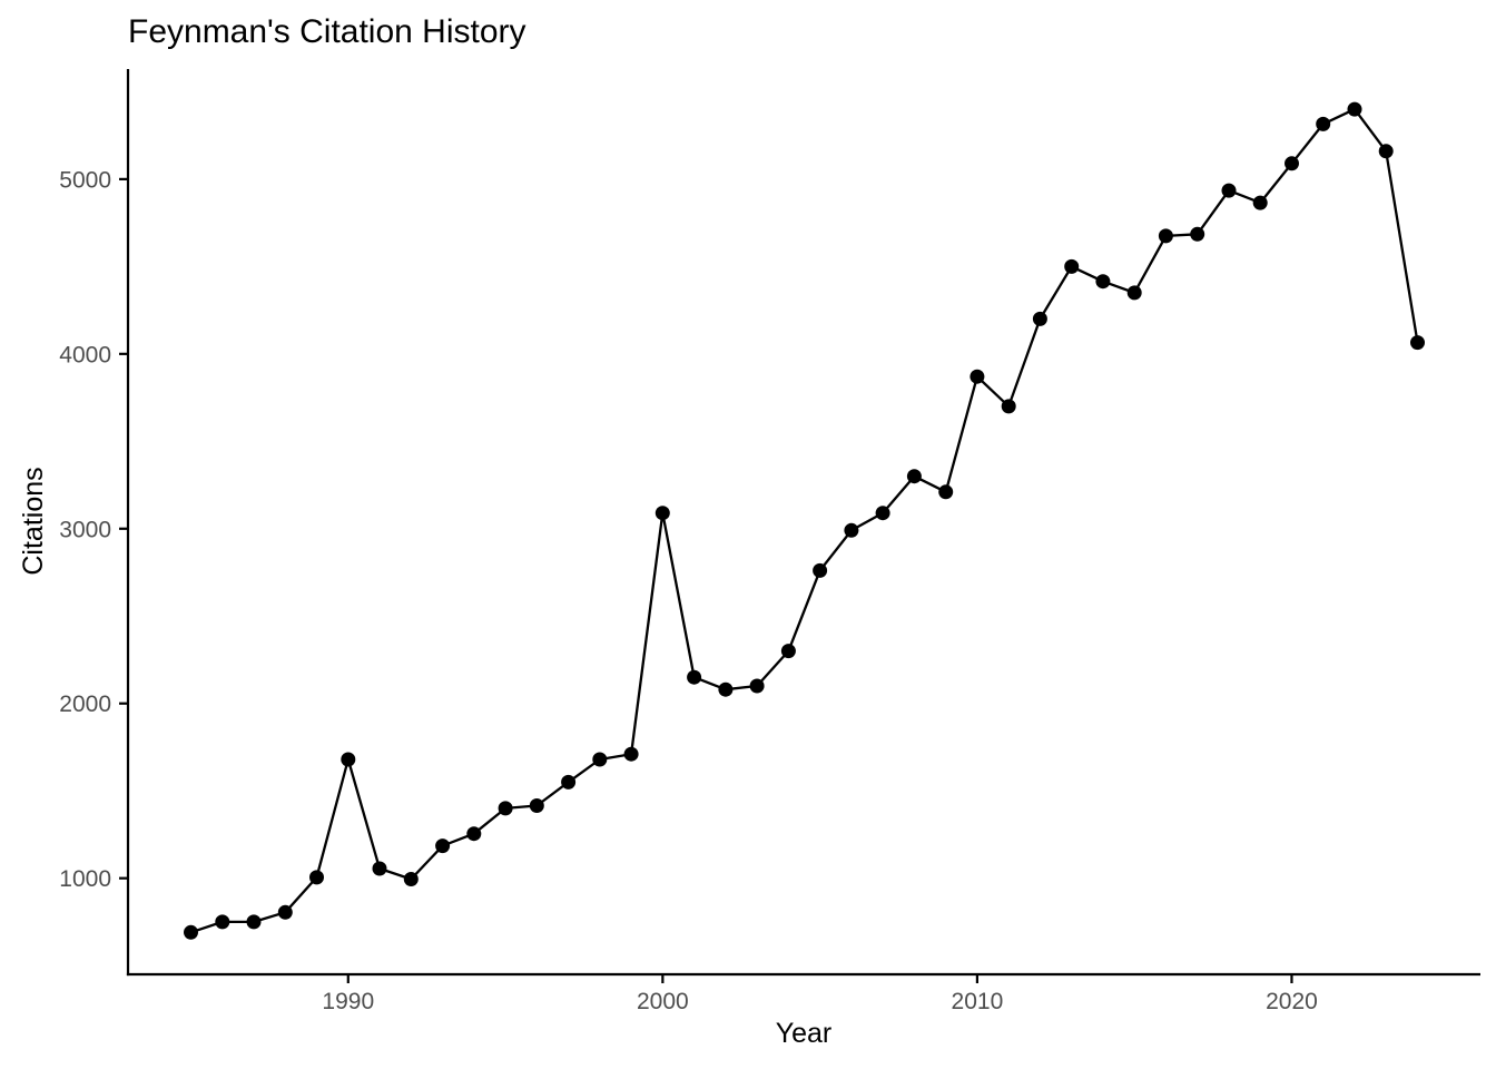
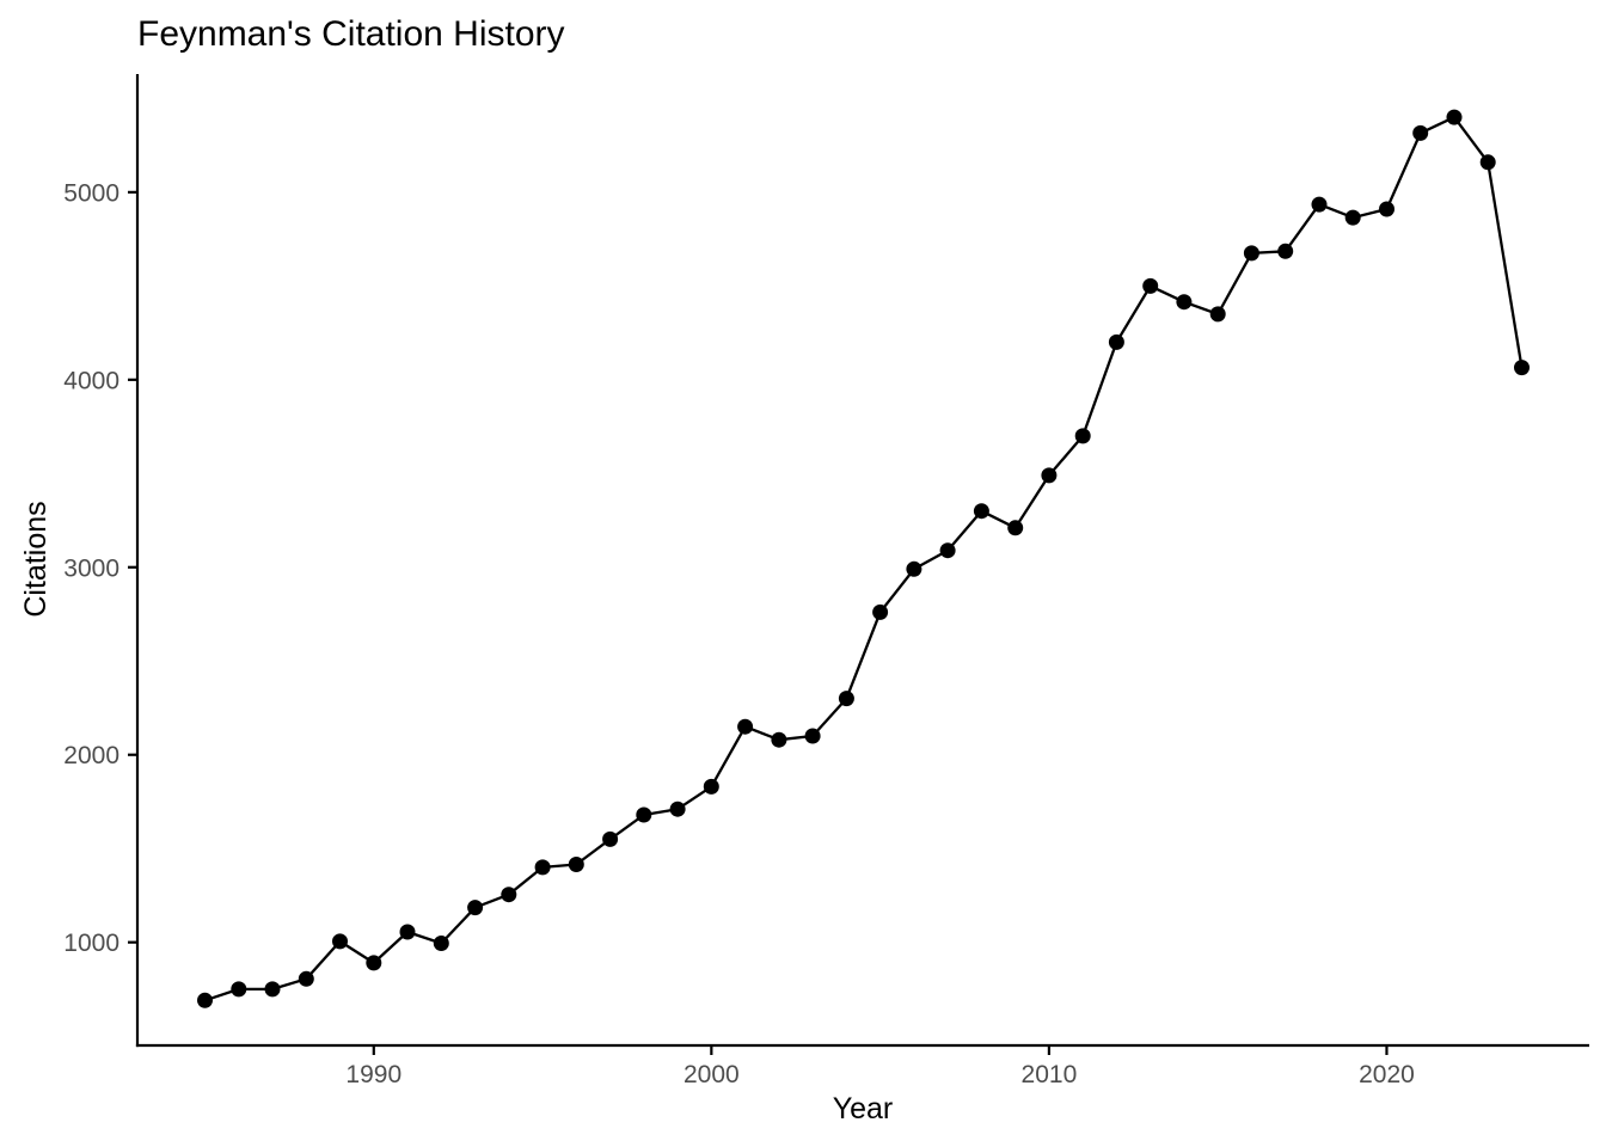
1990: 1680 -> 890
2000: 3090 -> 1830
2010: 3870 -> 3490
2020: 5090 -> 4910
